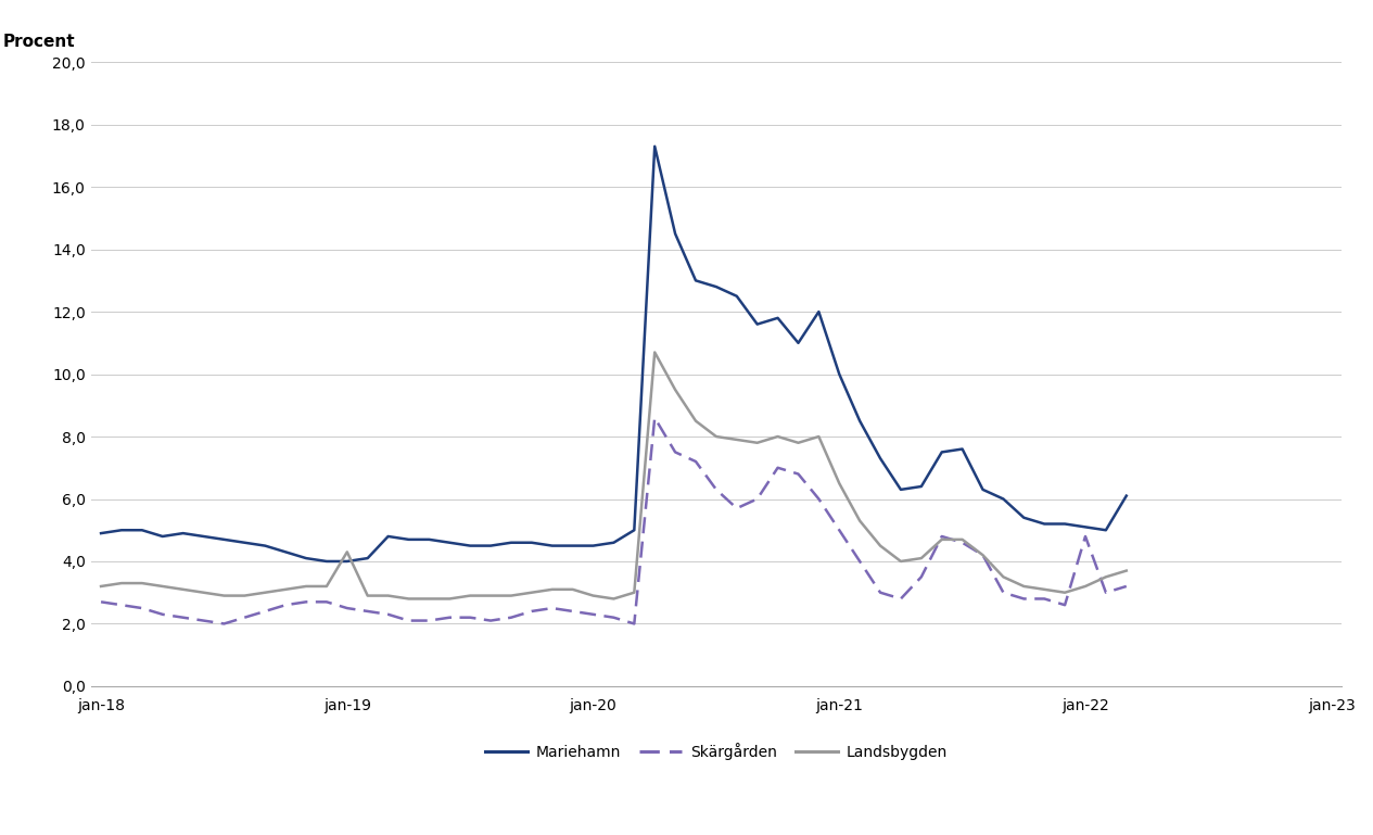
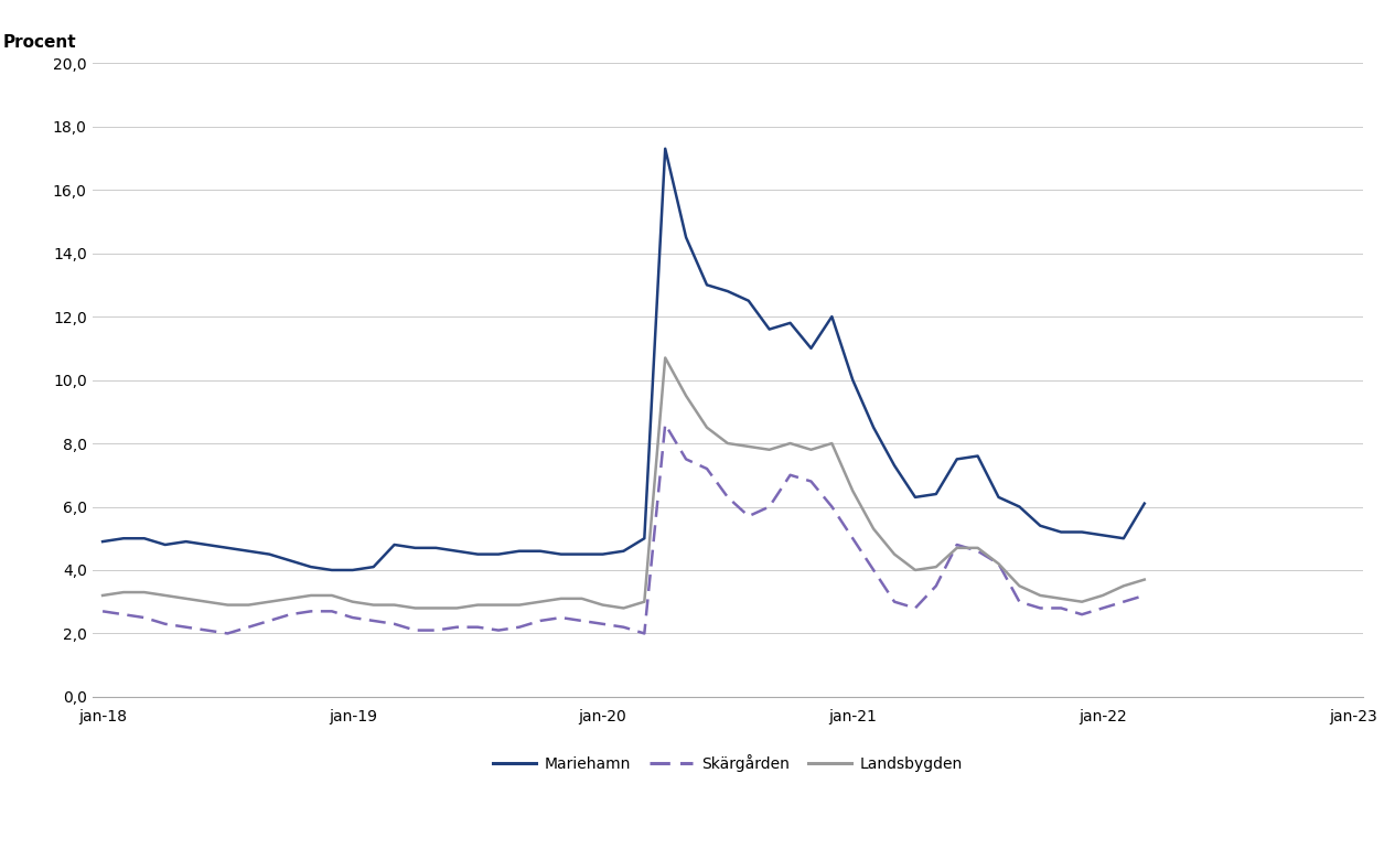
Landsbygden/jan-19: 4,3 -> 3,0
Skärgården/jan-22: 4,8 -> 2,8
